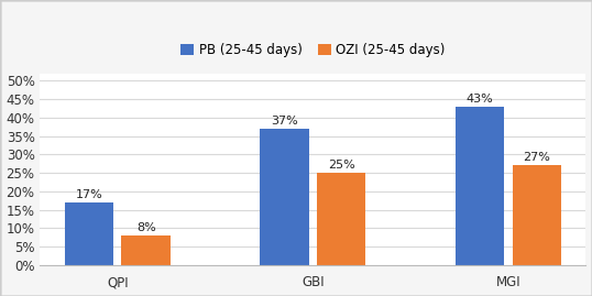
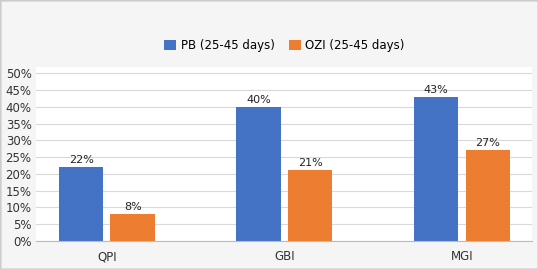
PB (25-45 days)/QPI: 17% -> 22%
PB (25-45 days)/GBI: 37% -> 40%
OZI (25-45 days)/GBI: 25% -> 21%
